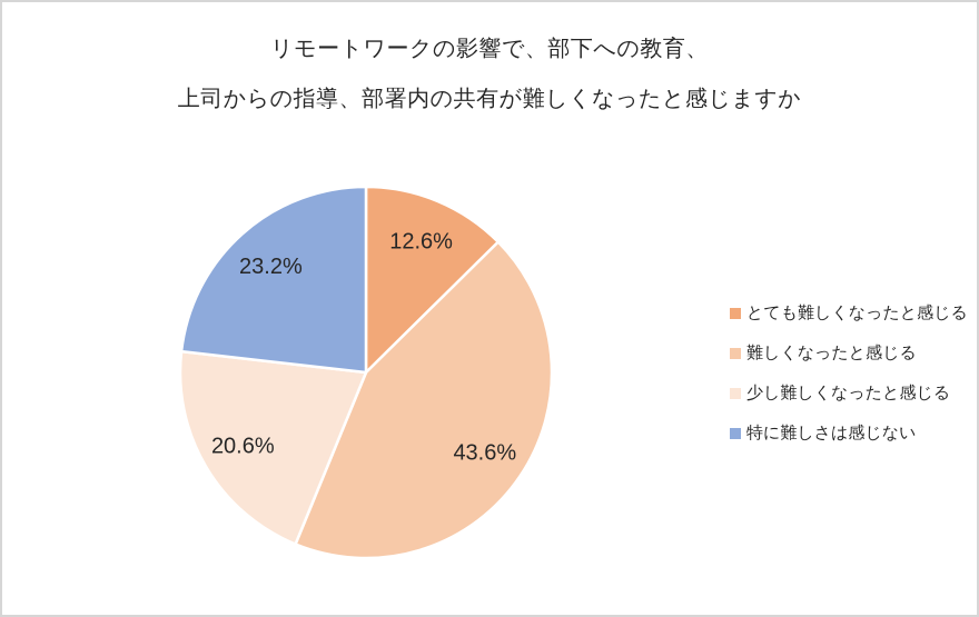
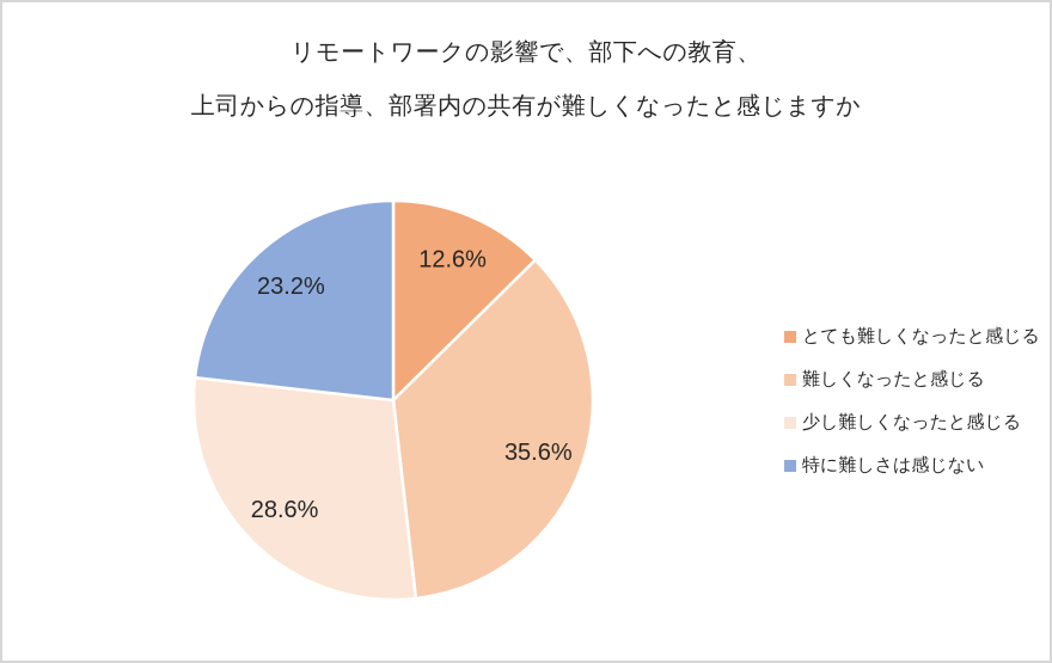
難しくなったと感じる: 43.6% -> 35.6%
少し難しくなったと感じる: 20.6% -> 28.6%
